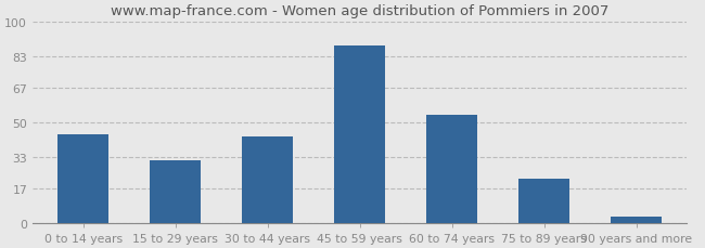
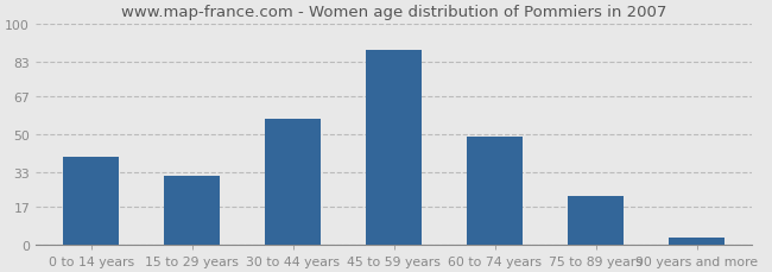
0 to 14 years: 44 -> 40
30 to 44 years: 43 -> 57
60 to 74 years: 54 -> 49
